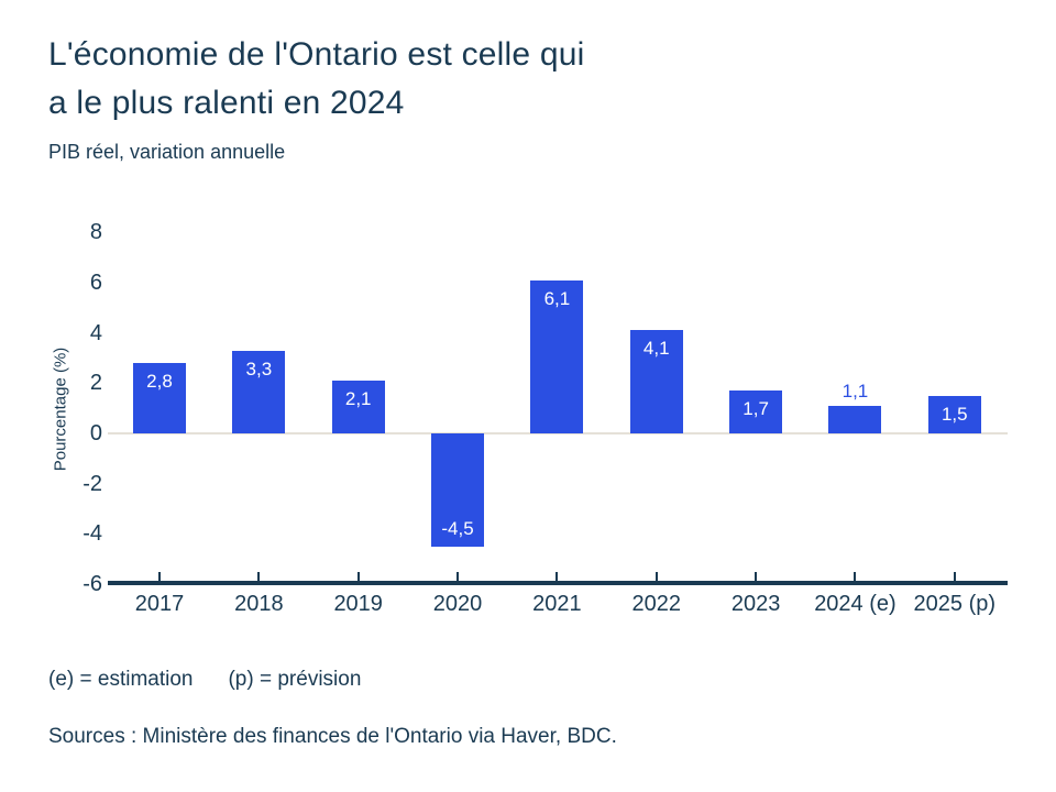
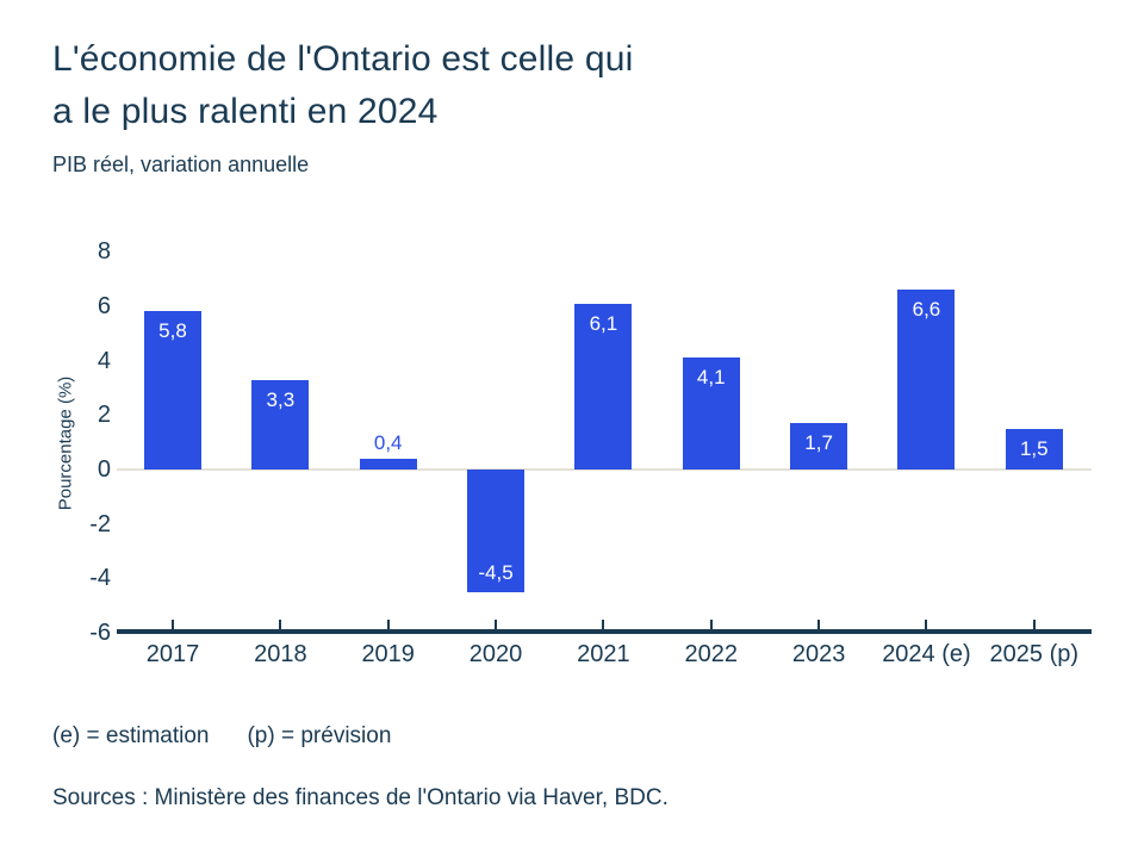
2017: 2,8 -> 5,8
2019: 2,1 -> 0,4
2024 (e): 1,1 -> 6,6
